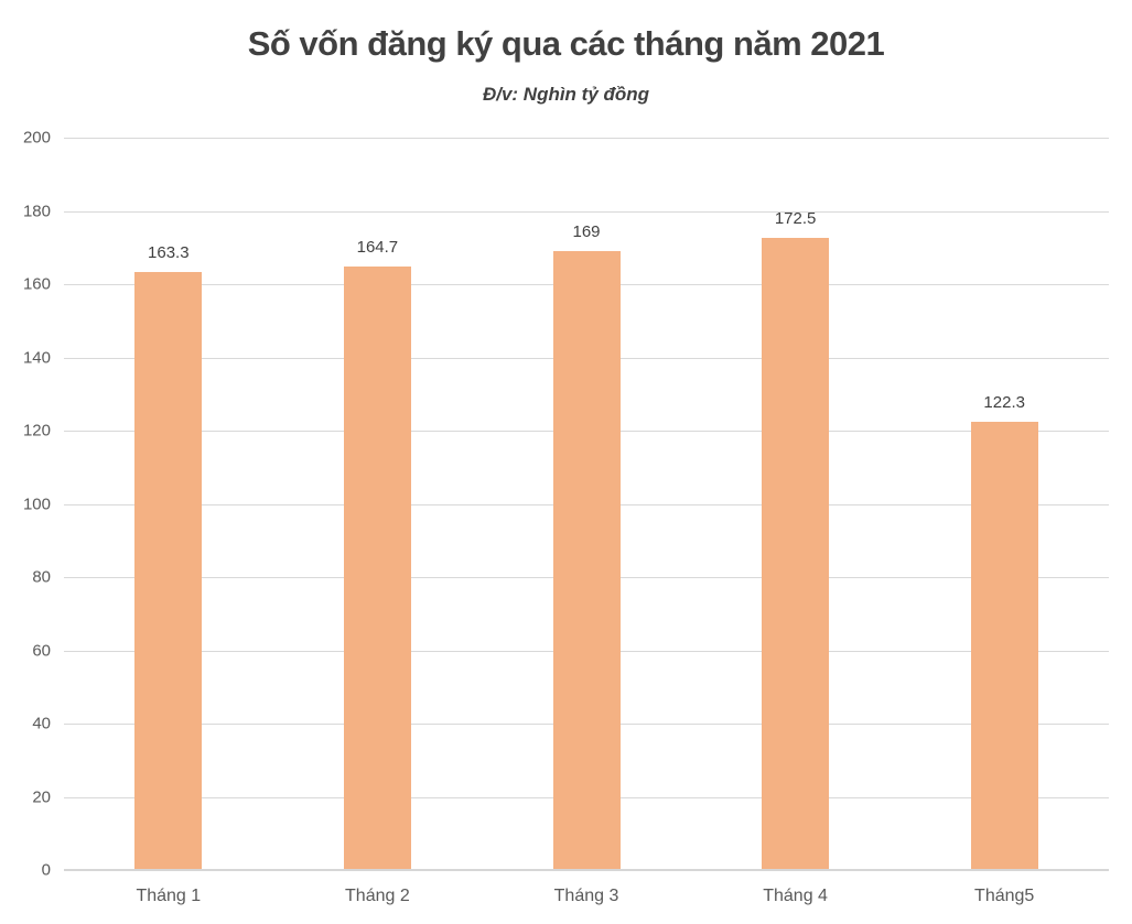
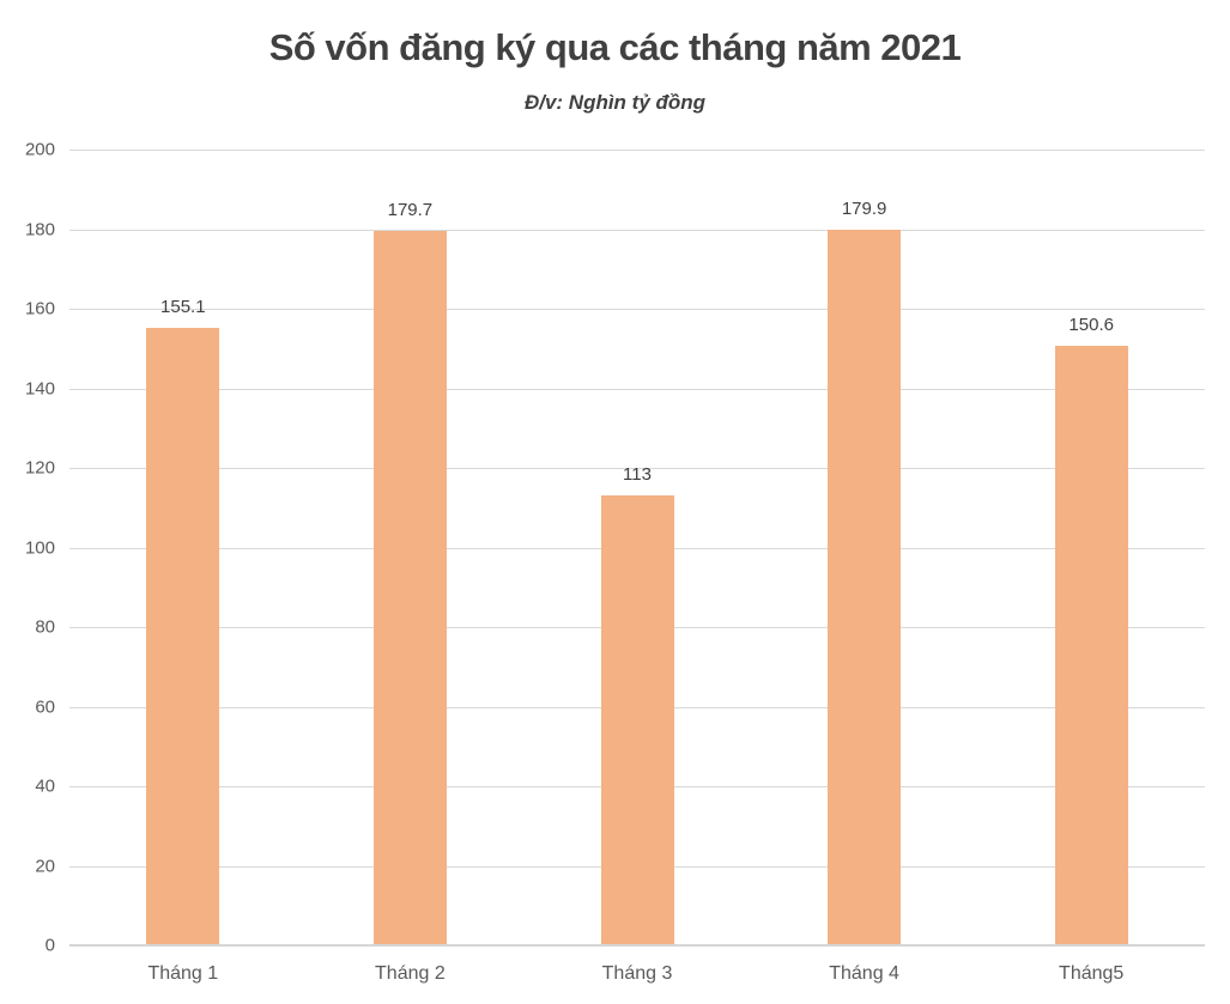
Tháng 1: 163.3 -> 155.1
Tháng 2: 164.7 -> 179.7
Tháng 3: 169 -> 113
Tháng 4: 172.5 -> 179.9
Tháng5: 122.3 -> 150.6
